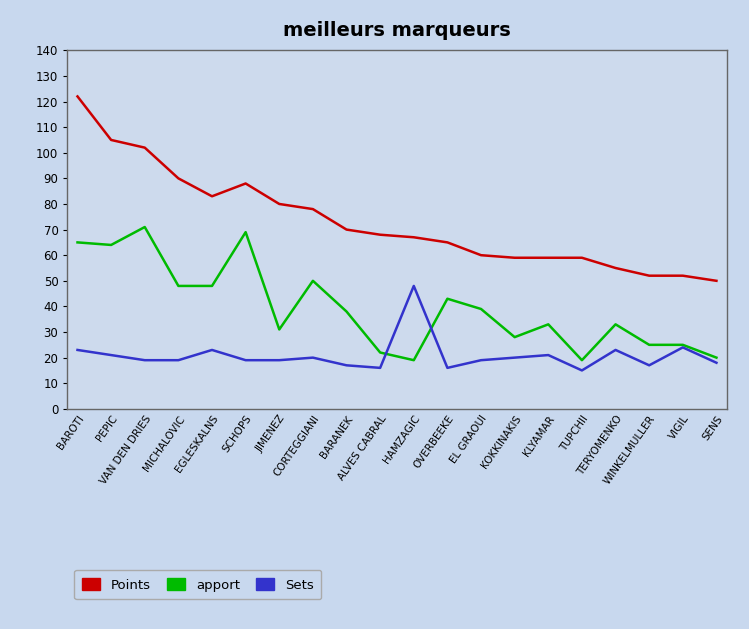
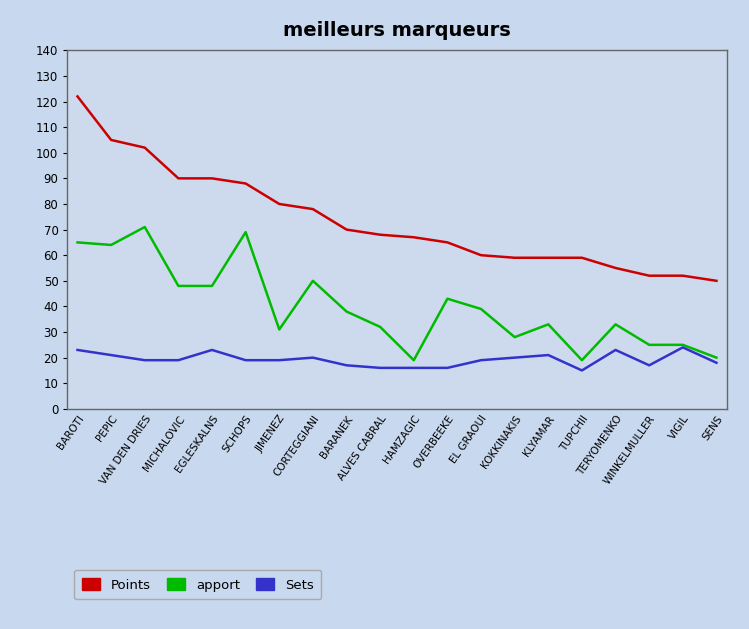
Points/EGLESKALNS: 83 -> 90
apport/ALVES CABRAL: 22 -> 32
Sets/HAMZAGIC: 48 -> 16
